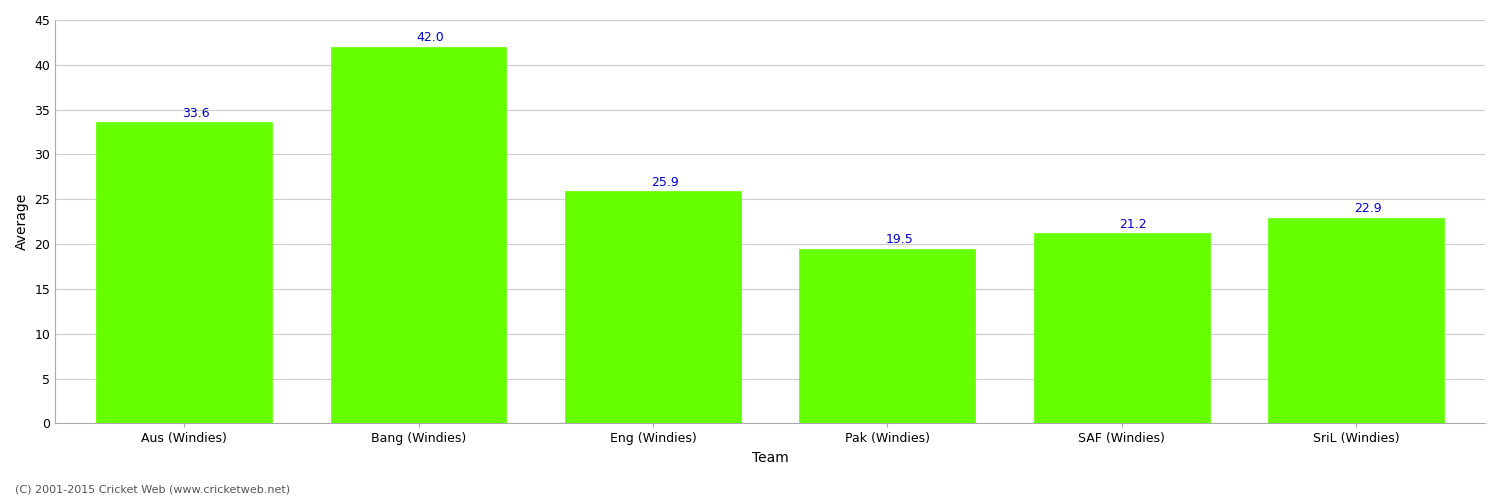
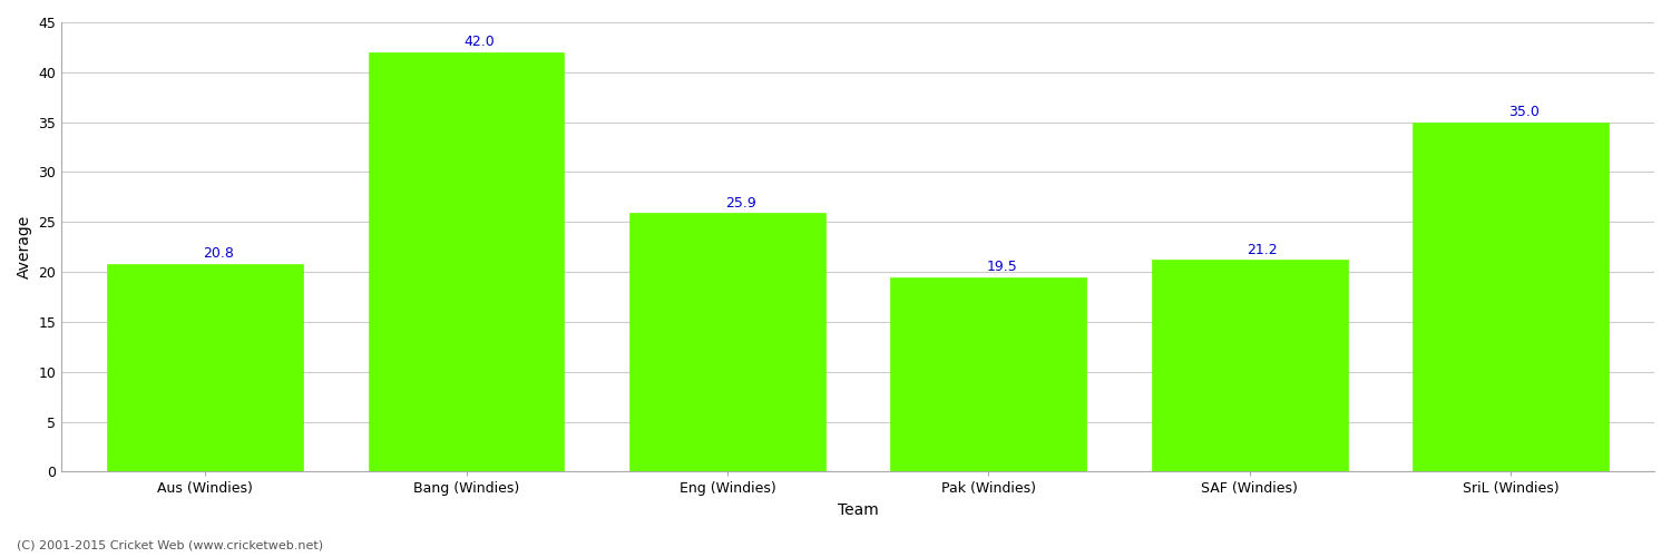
Aus (Windies): 33.6 -> 20.8
SriL (Windies): 22.9 -> 35.0
